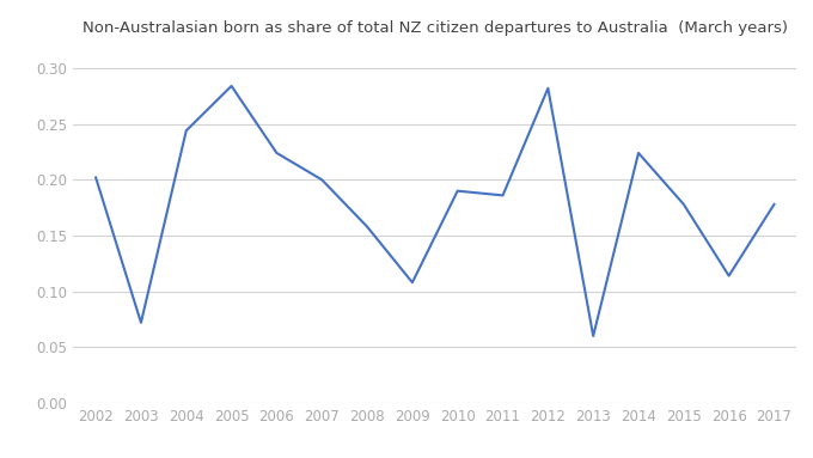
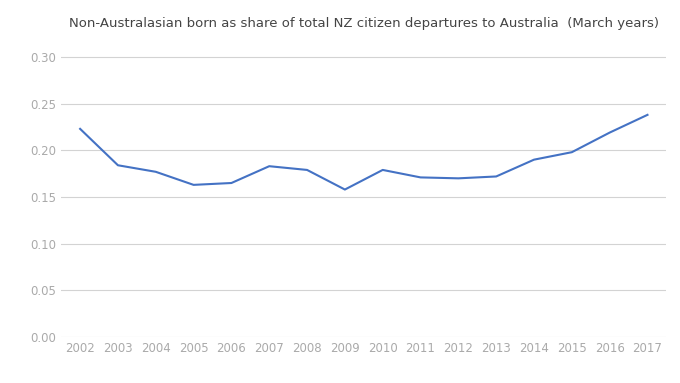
2002: 0.202 -> 0.223
2003: 0.072 -> 0.184
2004: 0.244 -> 0.177
2005: 0.284 -> 0.163
2006: 0.224 -> 0.165
2007: 0.200 -> 0.183
2008: 0.158 -> 0.179
2009: 0.108 -> 0.158
2010: 0.190 -> 0.179
2011: 0.186 -> 0.171
2012: 0.282 -> 0.170
2013: 0.060 -> 0.172
2014: 0.224 -> 0.190
2015: 0.178 -> 0.198
2016: 0.114 -> 0.219
2017: 0.178 -> 0.238
